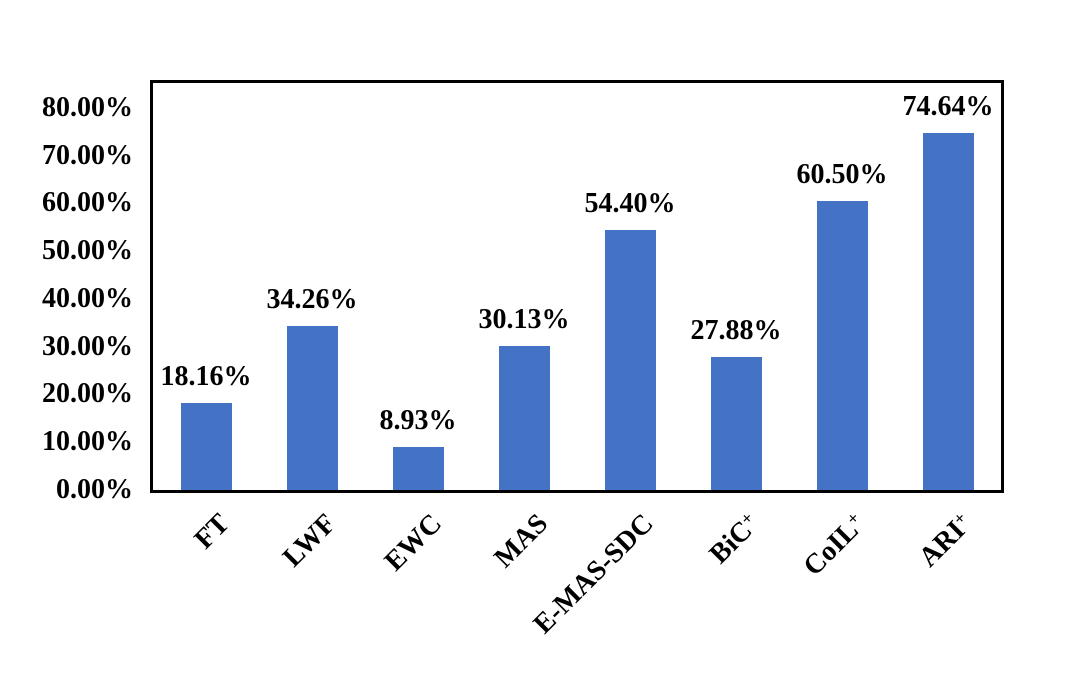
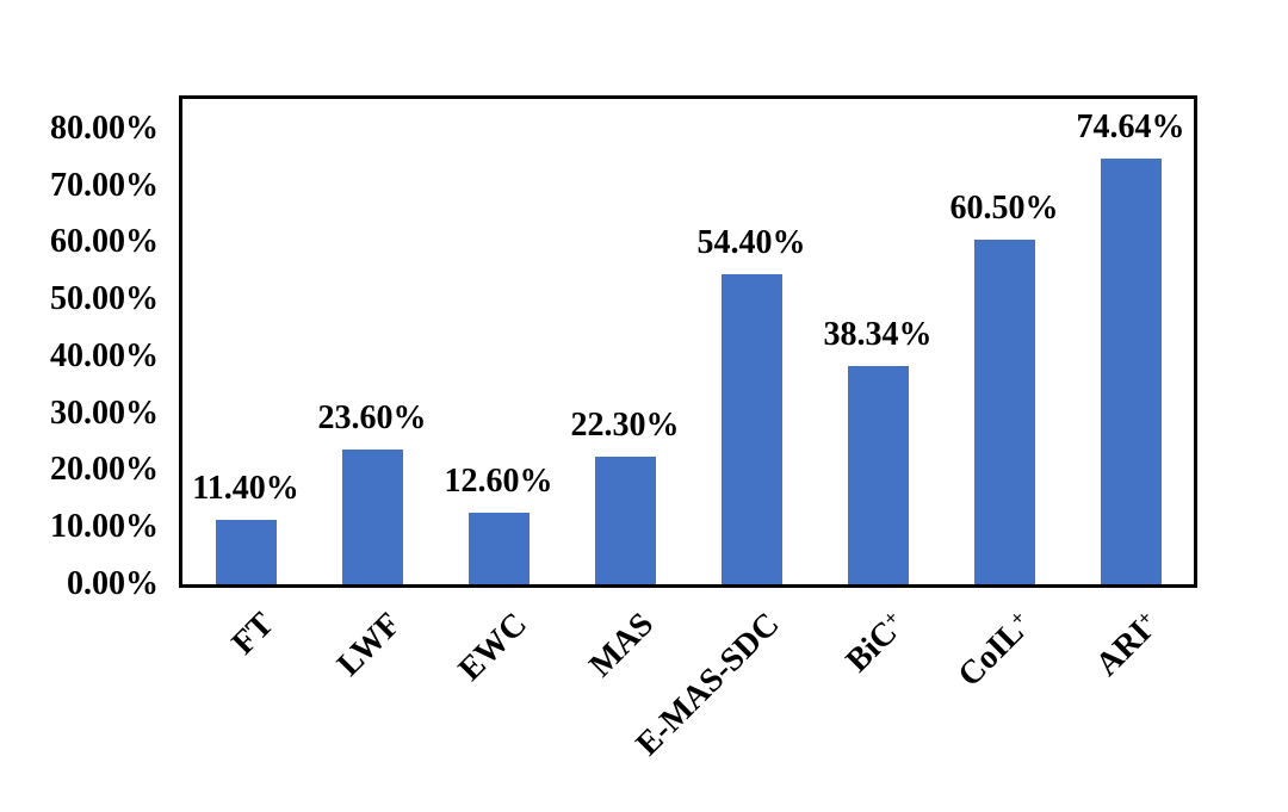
FT: 18.16% -> 11.40%
LWF: 34.26% -> 23.60%
EWC: 8.93% -> 12.60%
MAS: 30.13% -> 22.30%
BiC+: 27.88% -> 38.34%
